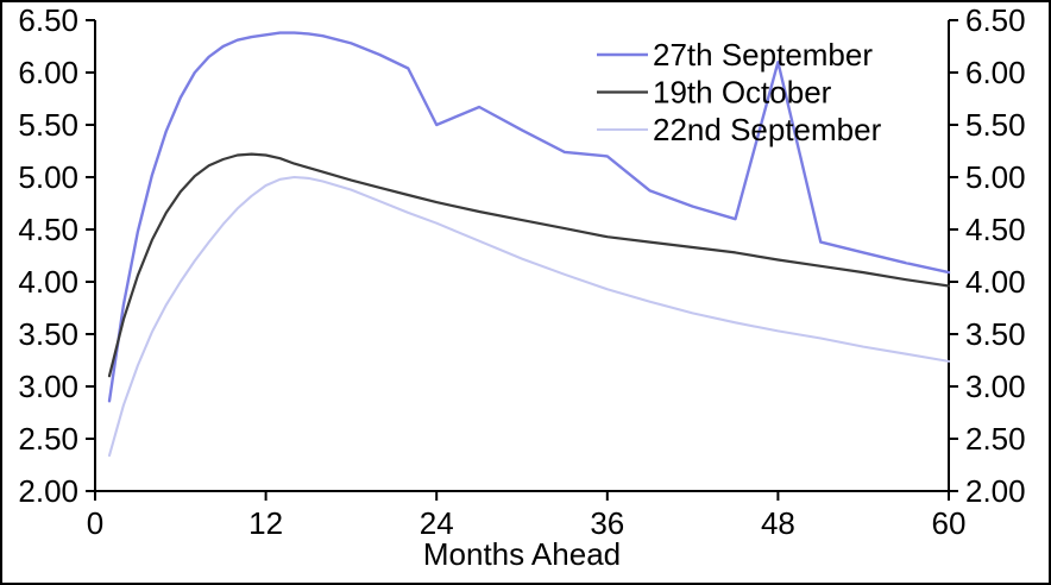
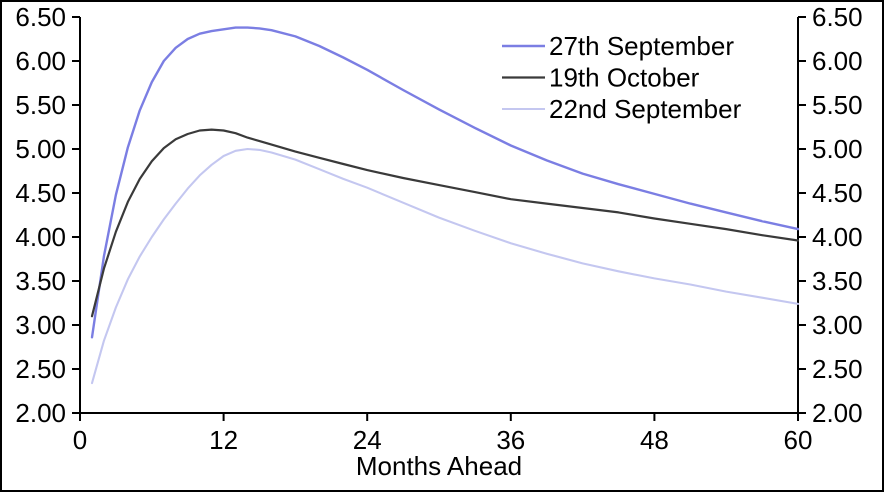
27th September/24: 5.5 -> 5.9
27th September/36: 5.2 -> 5.0
27th September/48: 6.1 -> 4.5
